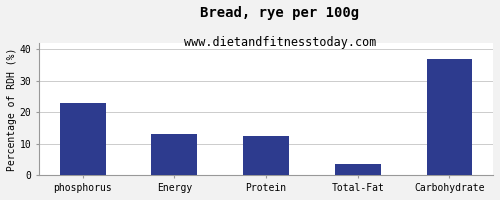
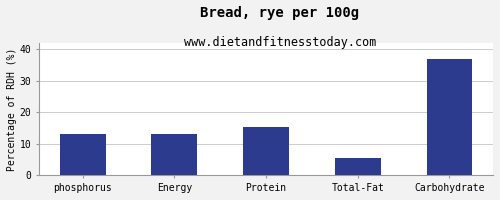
phosphorus: 23.0 -> 13.2
Protein: 12.5 -> 15.2
Total-Fat: 3.5 -> 5.6
